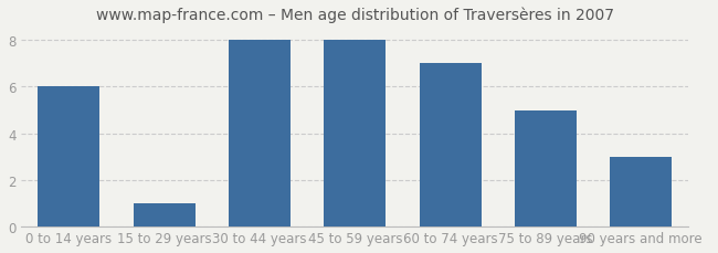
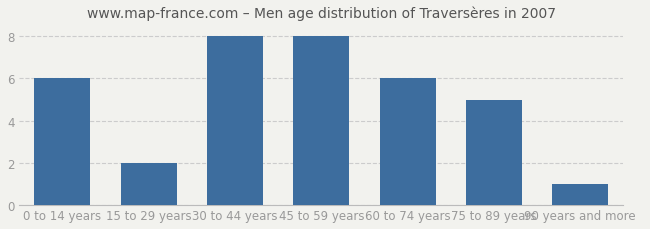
15 to 29 years: 1 -> 2
60 to 74 years: 7 -> 6
90 years and more: 3 -> 1
